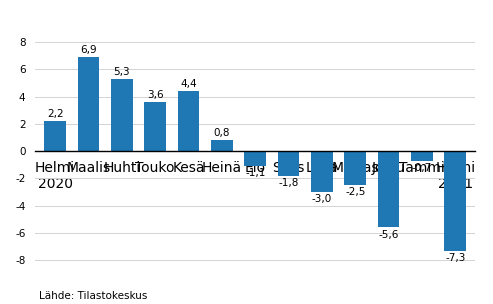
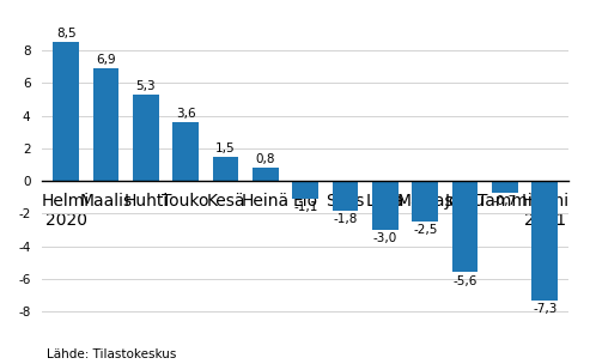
Helmi 2020: 2,2 -> 8,5
Kesä: 4,4 -> 1,5
